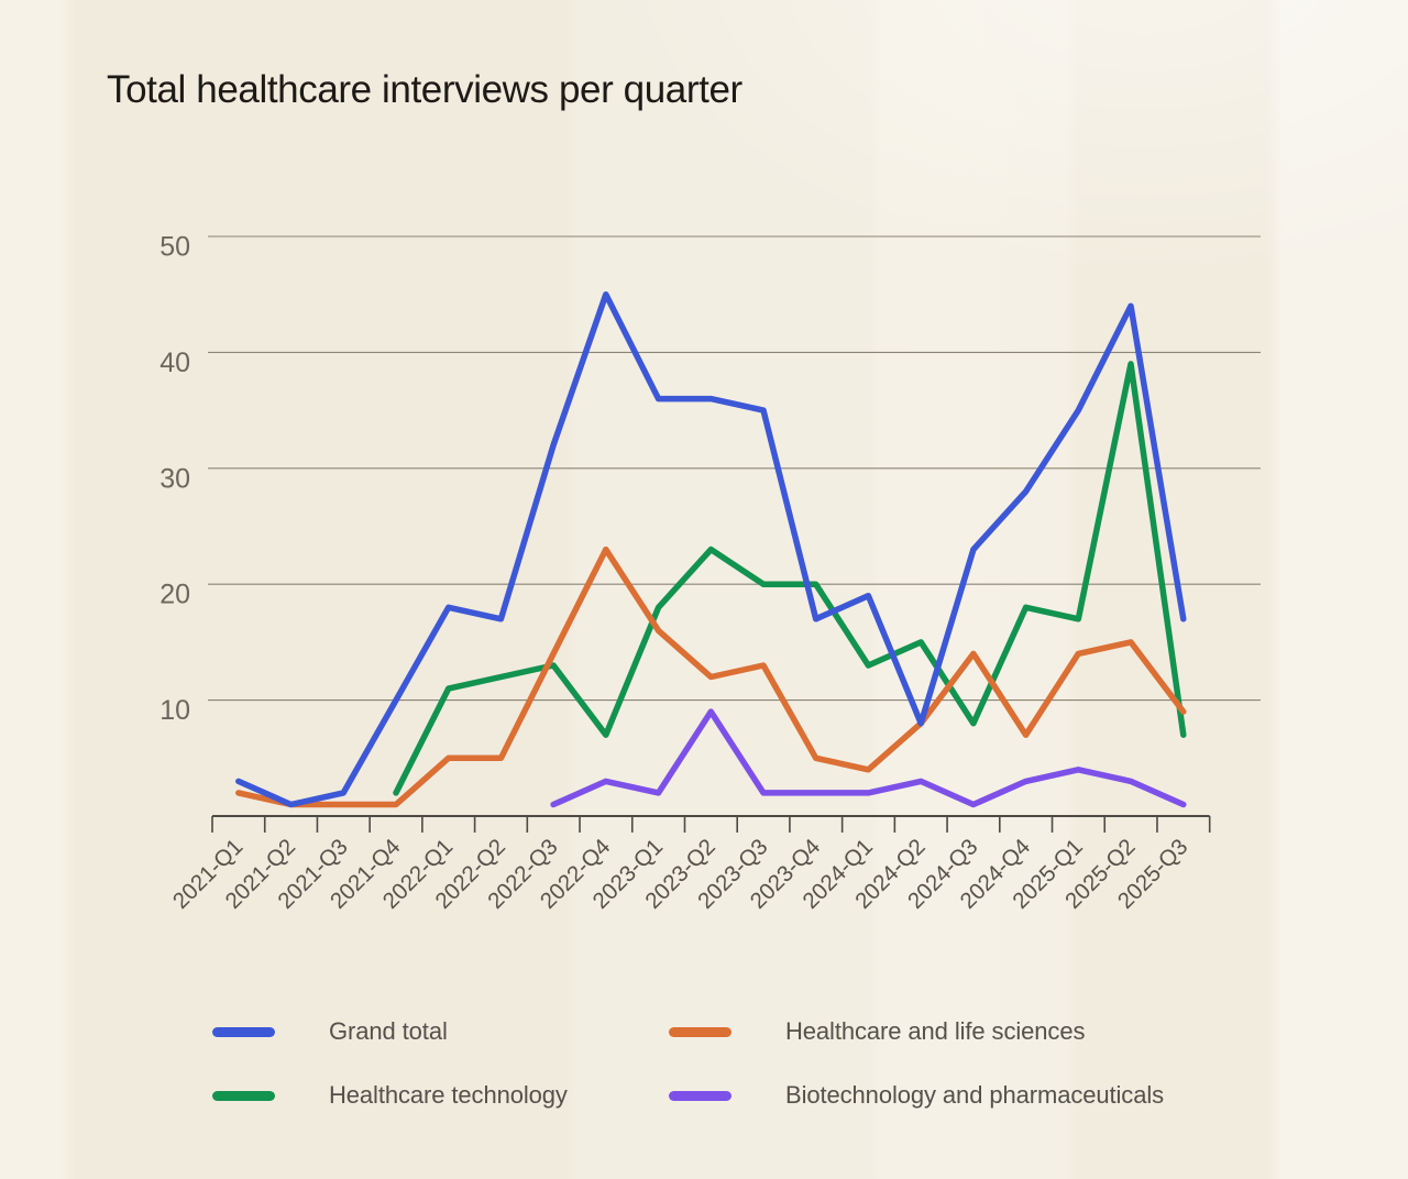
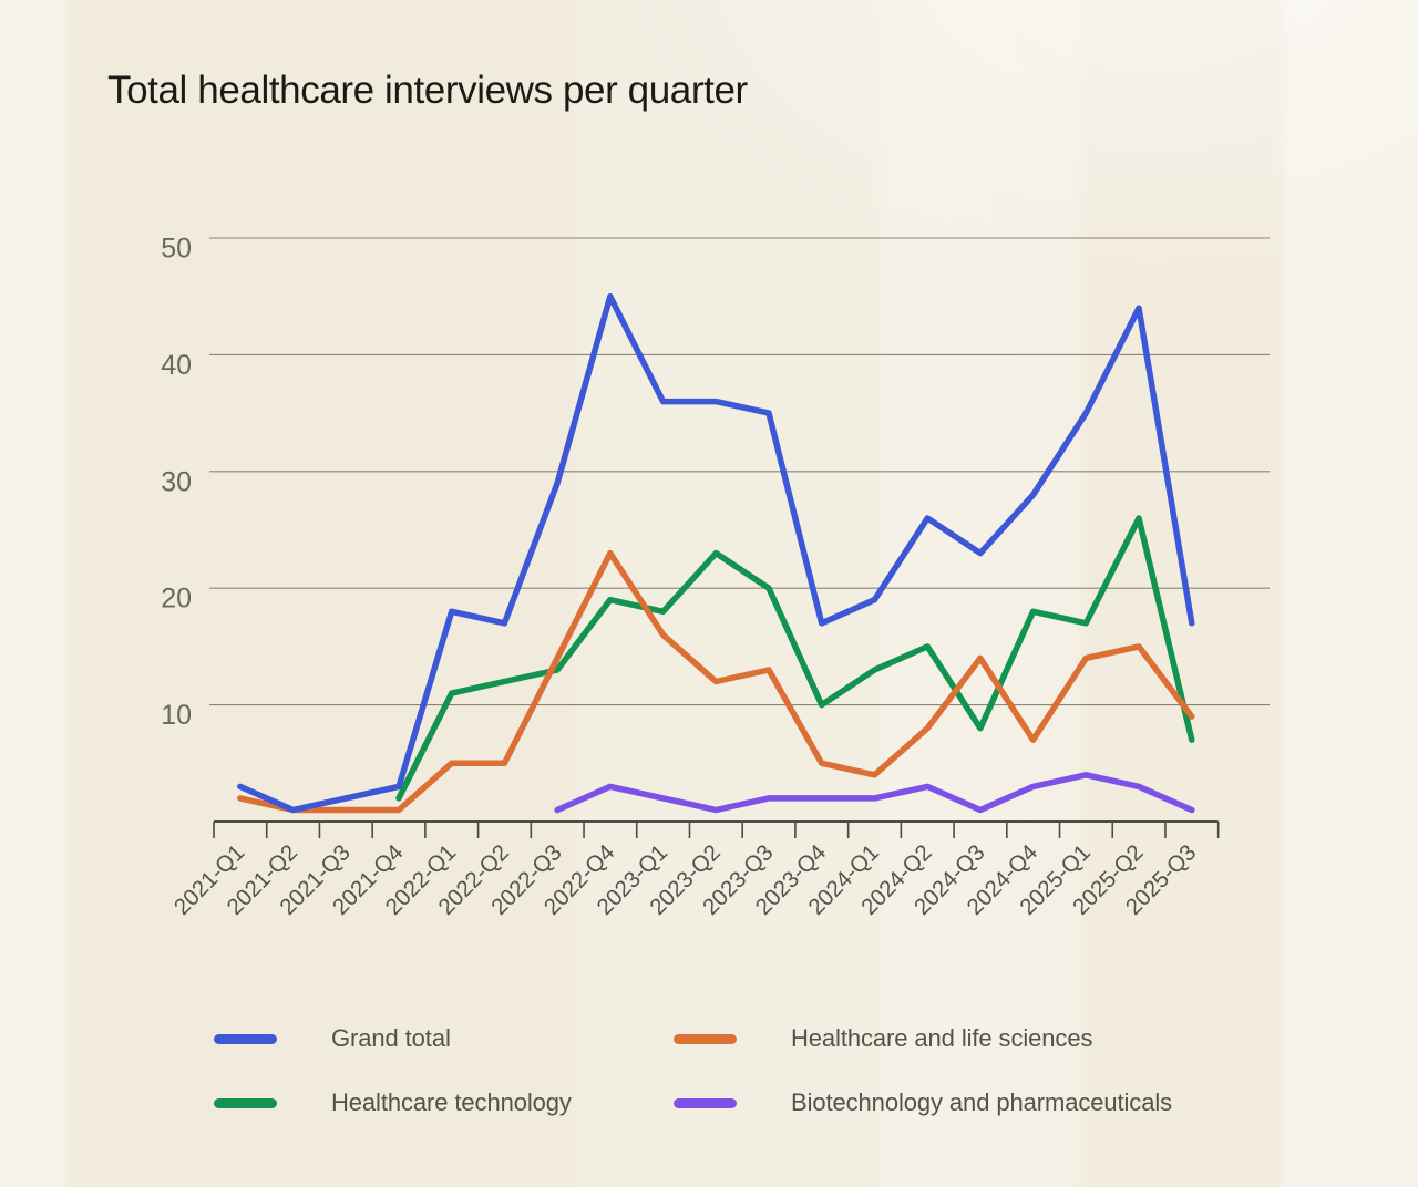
Grand total/2021-Q4: 10 -> 3
Grand total/2022-Q3: 32 -> 29
Healthcare technology/2022-Q4: 7 -> 19
Biotechnology and pharmaceuticals/2023-Q2: 9 -> 1
Healthcare technology/2023-Q4: 20 -> 10
Grand total/2024-Q2: 8 -> 26
Healthcare technology/2025-Q2: 39 -> 26
